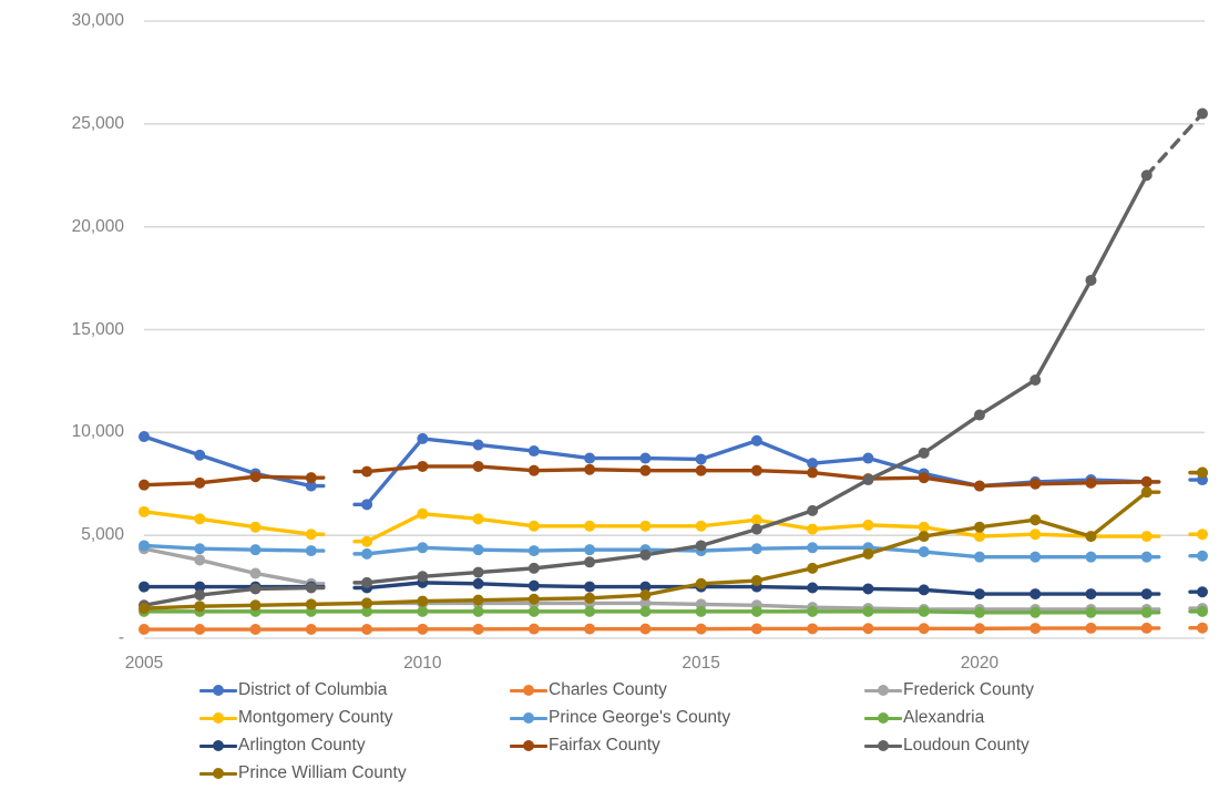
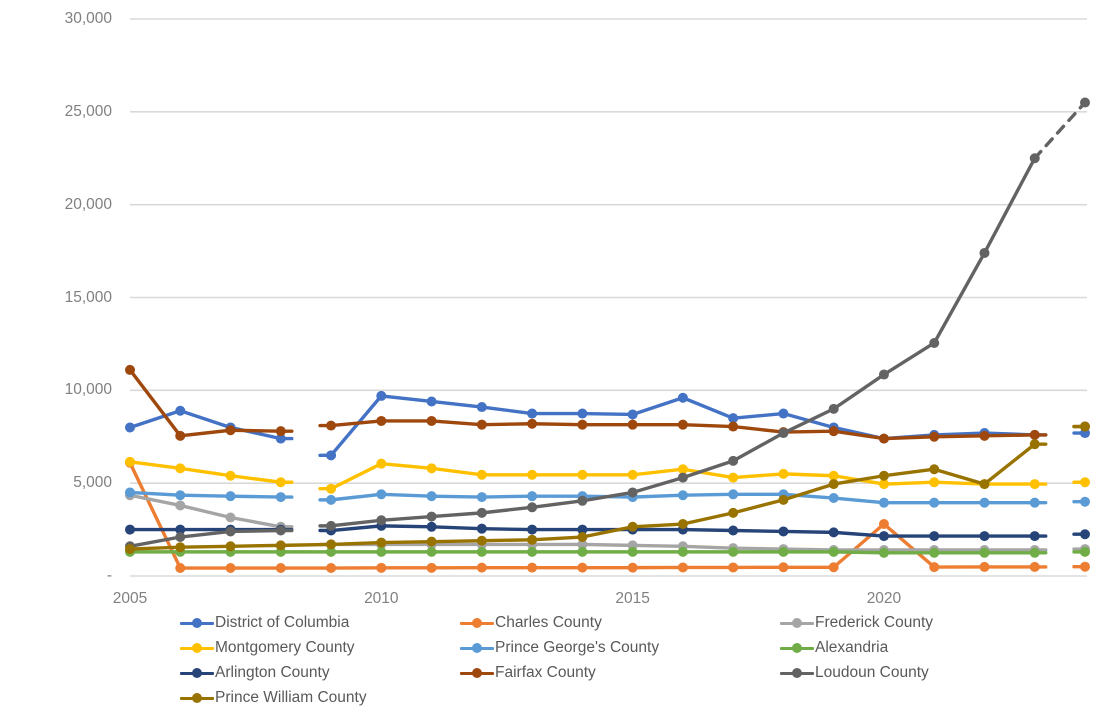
District of Columbia/2005: 9800 -> 8000
Charles County/2005: 400 -> 6100
Fairfax County/2005: 7400 -> 11100
Charles County/2020: 500 -> 2800
